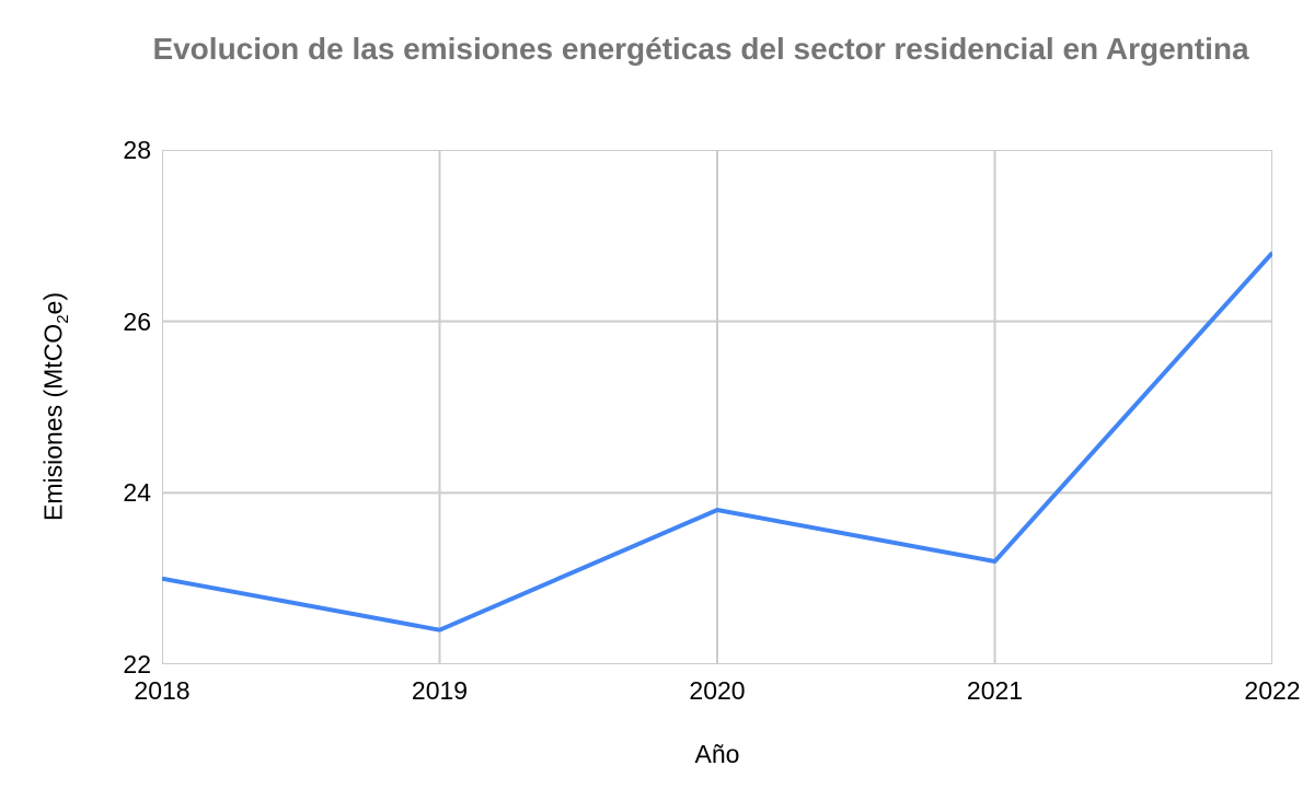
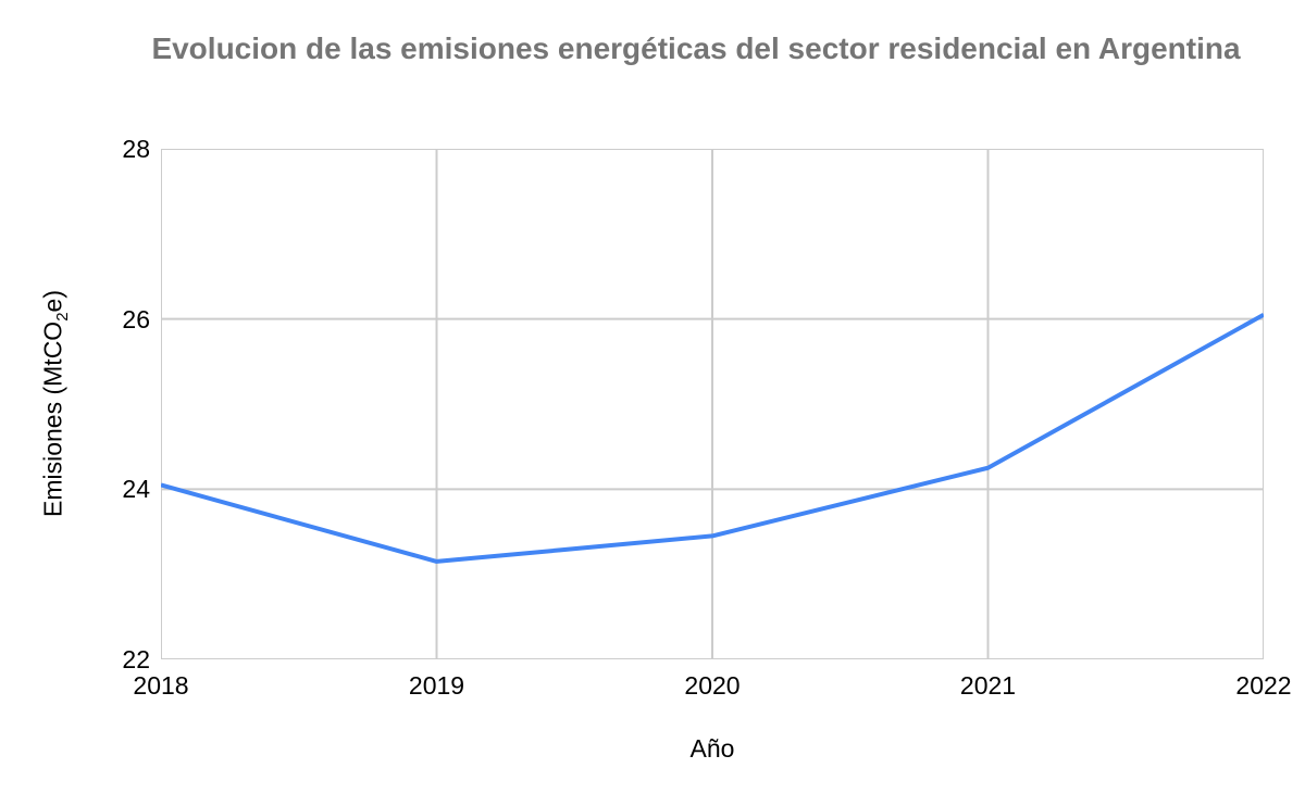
2018: 23.0 -> 24.1
2019: 22.4 -> 23.1
2020: 23.8 -> 23.4
2021: 23.2 -> 24.2
2022: 26.8 -> 26.1
